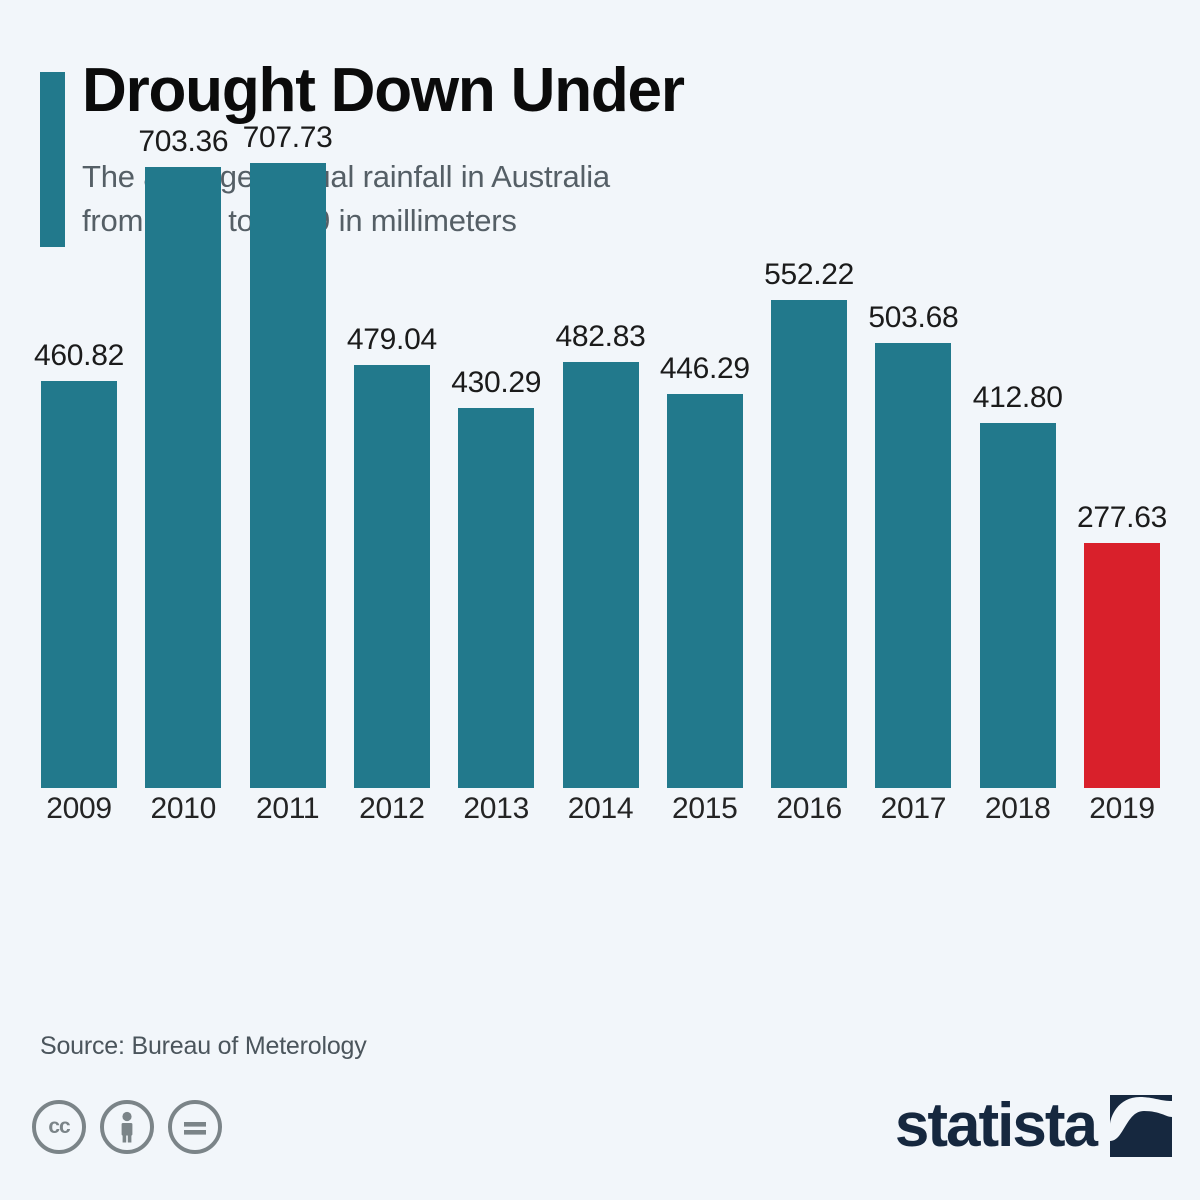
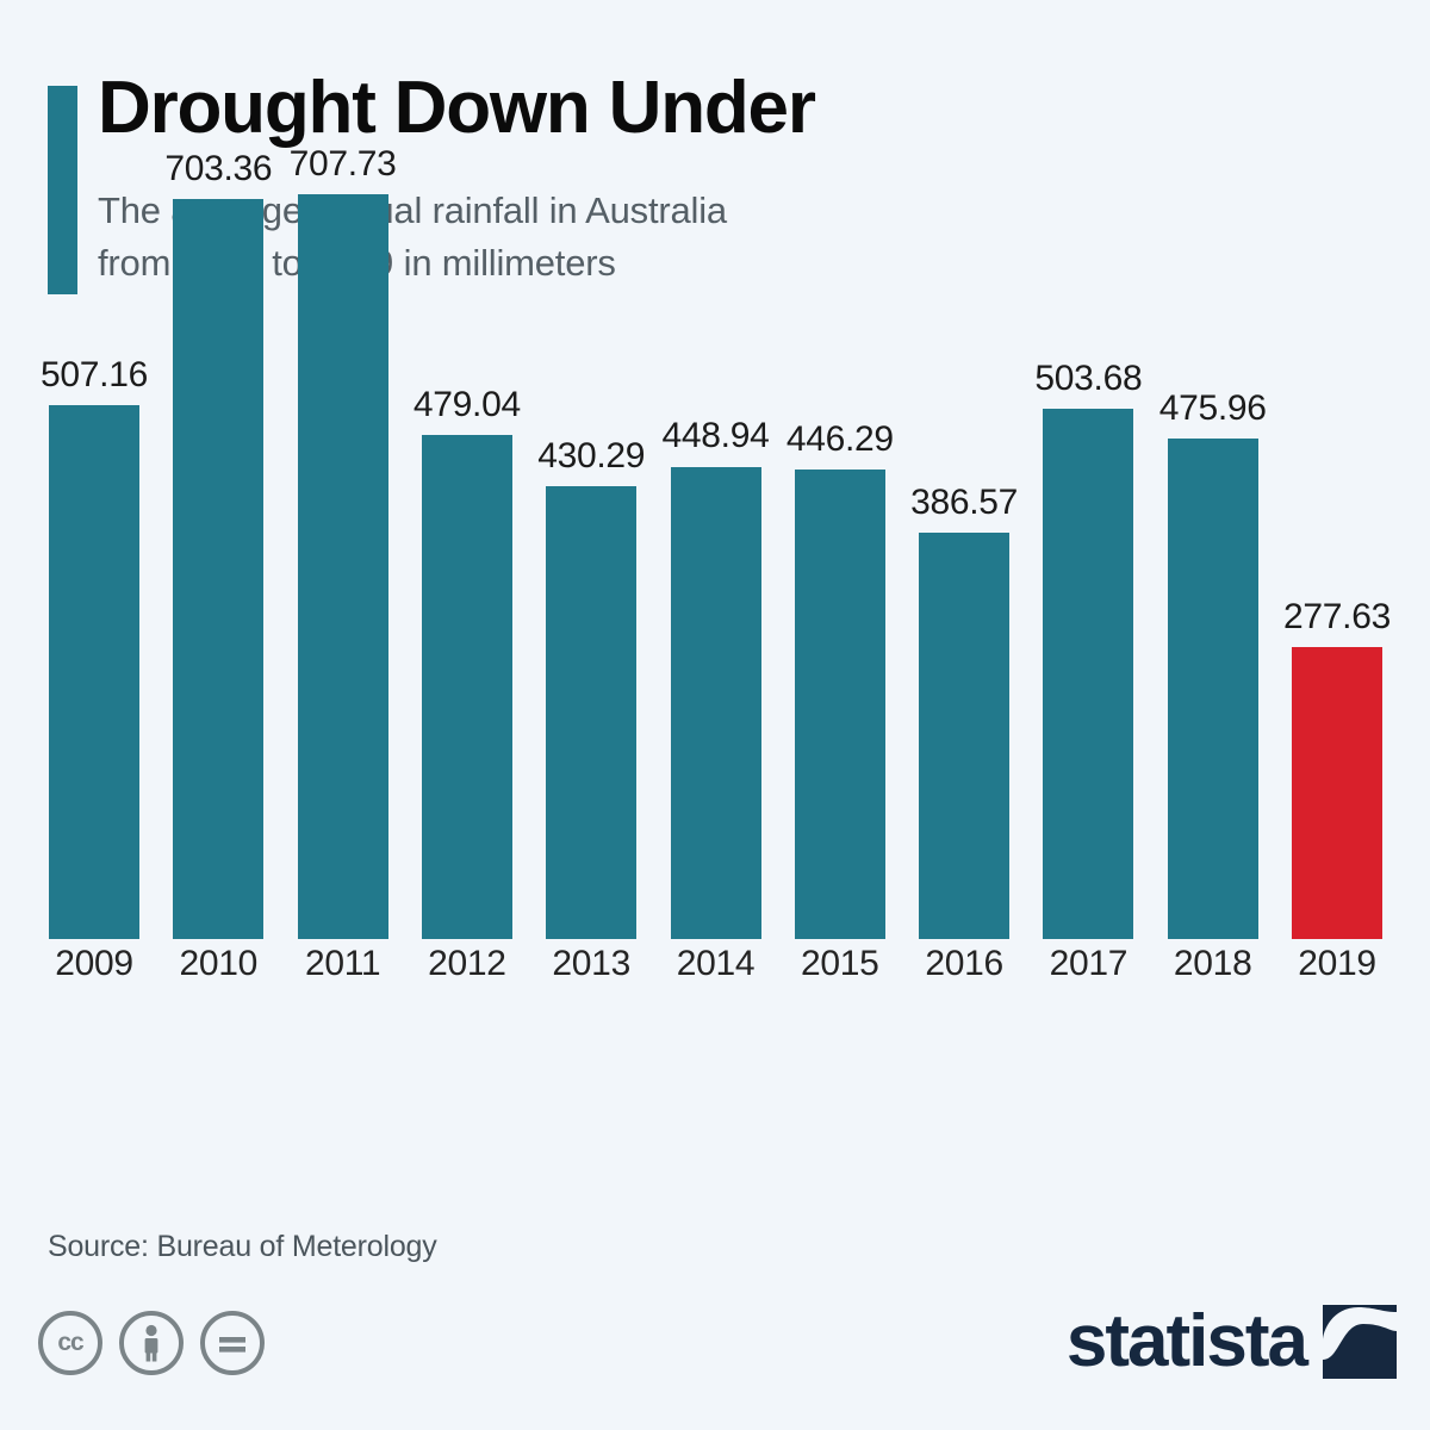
2009: 460.82 -> 507.16
2014: 482.83 -> 448.94
2016: 552.22 -> 386.57
2018: 412.80 -> 475.96
